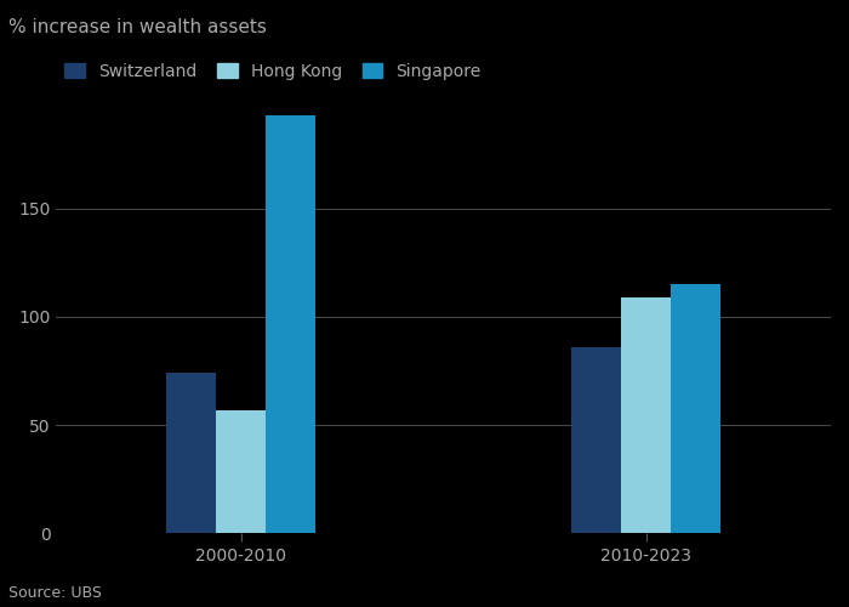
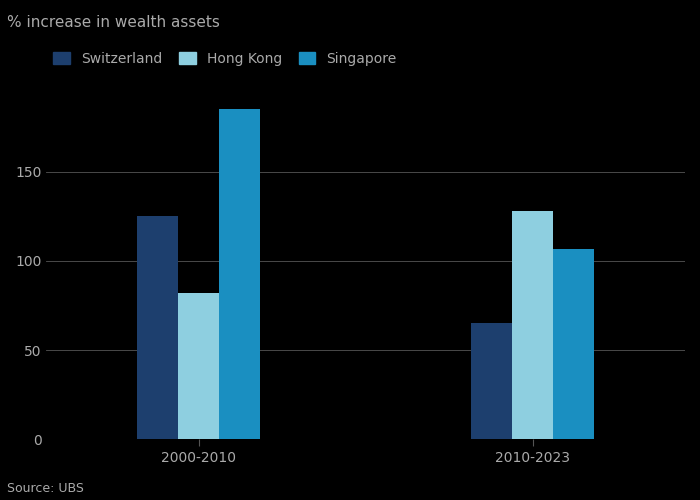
Switzerland/2000-2010: 74 -> 125
Hong Kong/2000-2010: 57 -> 82
Singapore/2000-2010: 193 -> 185
Switzerland/2010-2023: 86 -> 65
Hong Kong/2010-2023: 109 -> 128
Singapore/2010-2023: 115 -> 107
